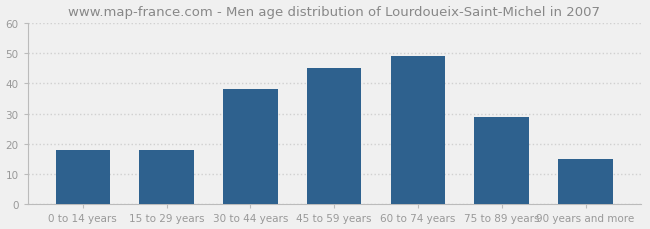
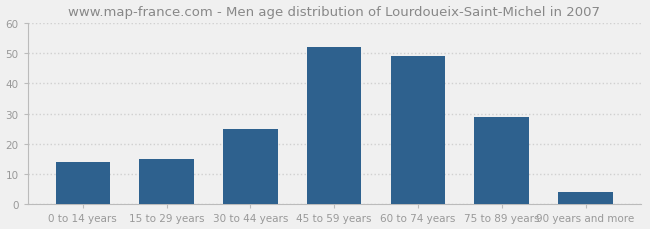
0 to 14 years: 18 -> 14
15 to 29 years: 18 -> 15
30 to 44 years: 38 -> 25
45 to 59 years: 45 -> 52
90 years and more: 15 -> 4
